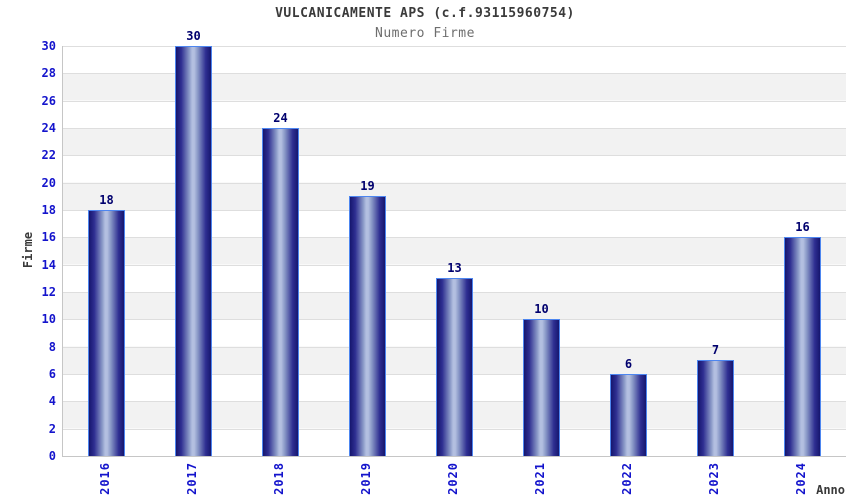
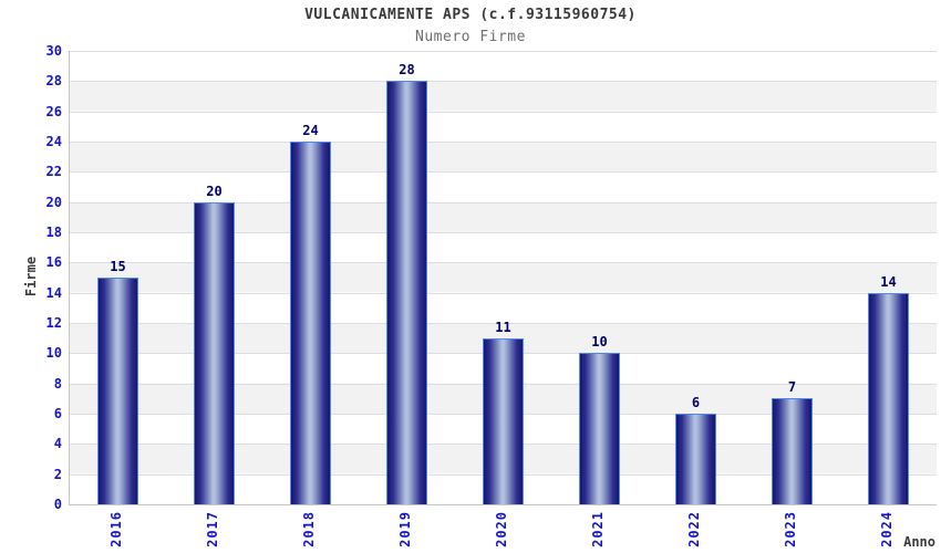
2016: 18 -> 15
2017: 30 -> 20
2019: 19 -> 28
2020: 13 -> 11
2024: 16 -> 14
